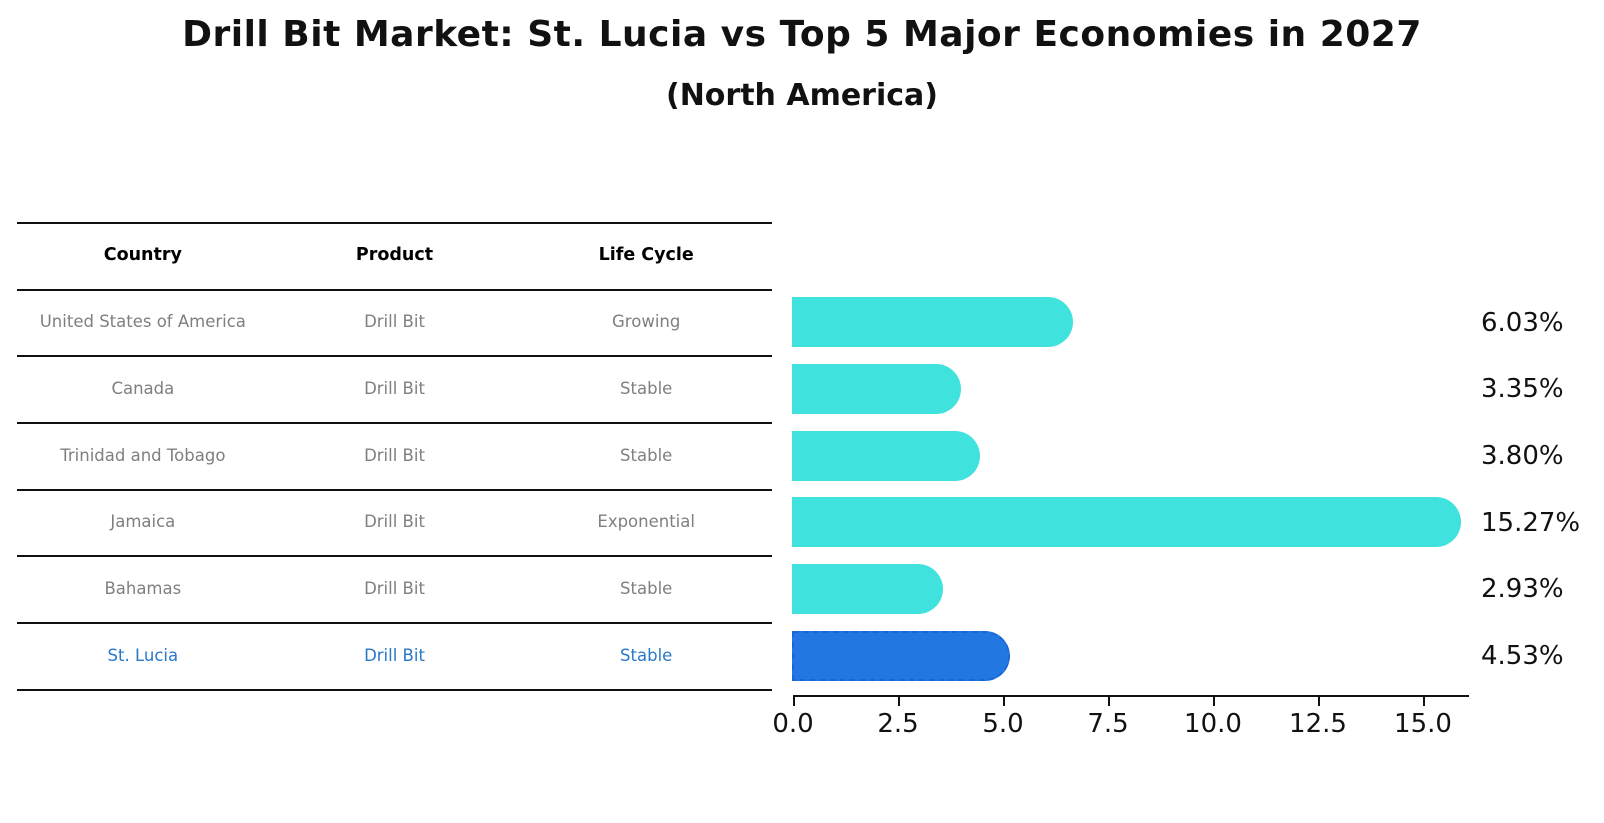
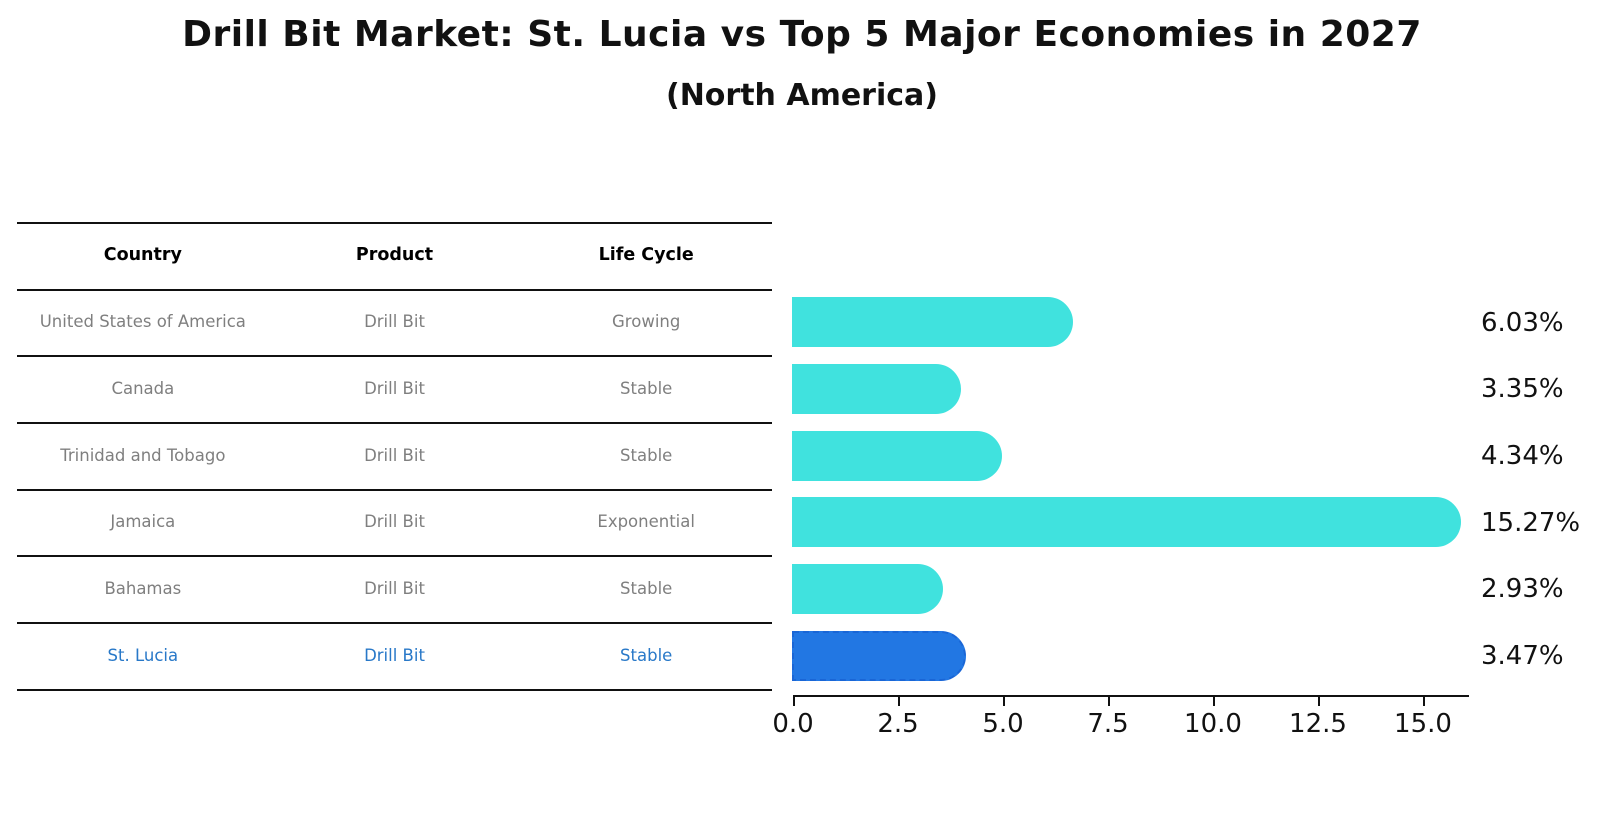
Trinidad and Tobago: 3.80% -> 4.34%
St. Lucia: 4.53% -> 3.47%
